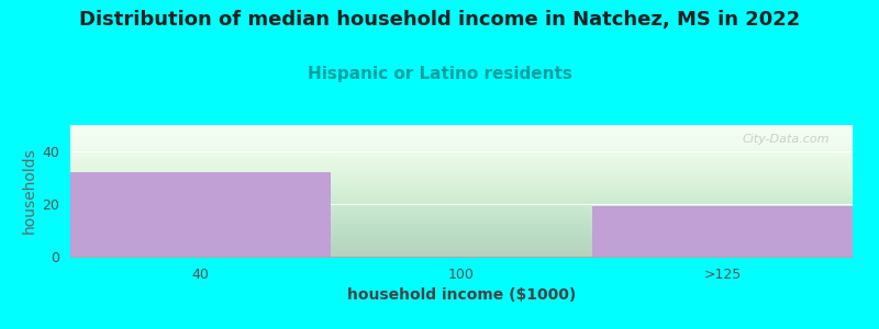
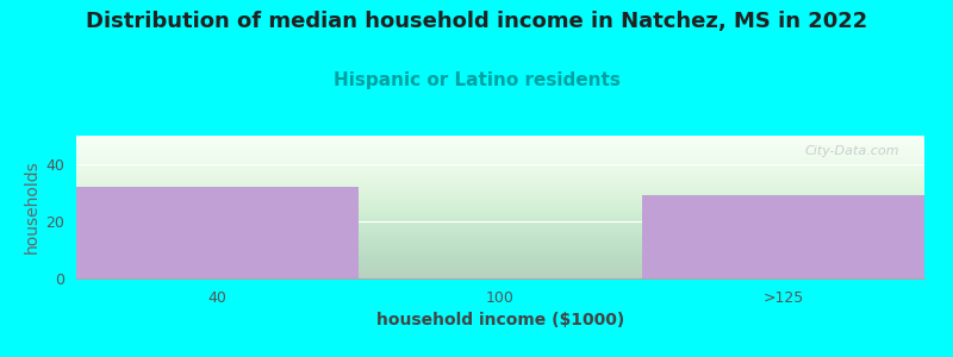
>125: 19 -> 29
